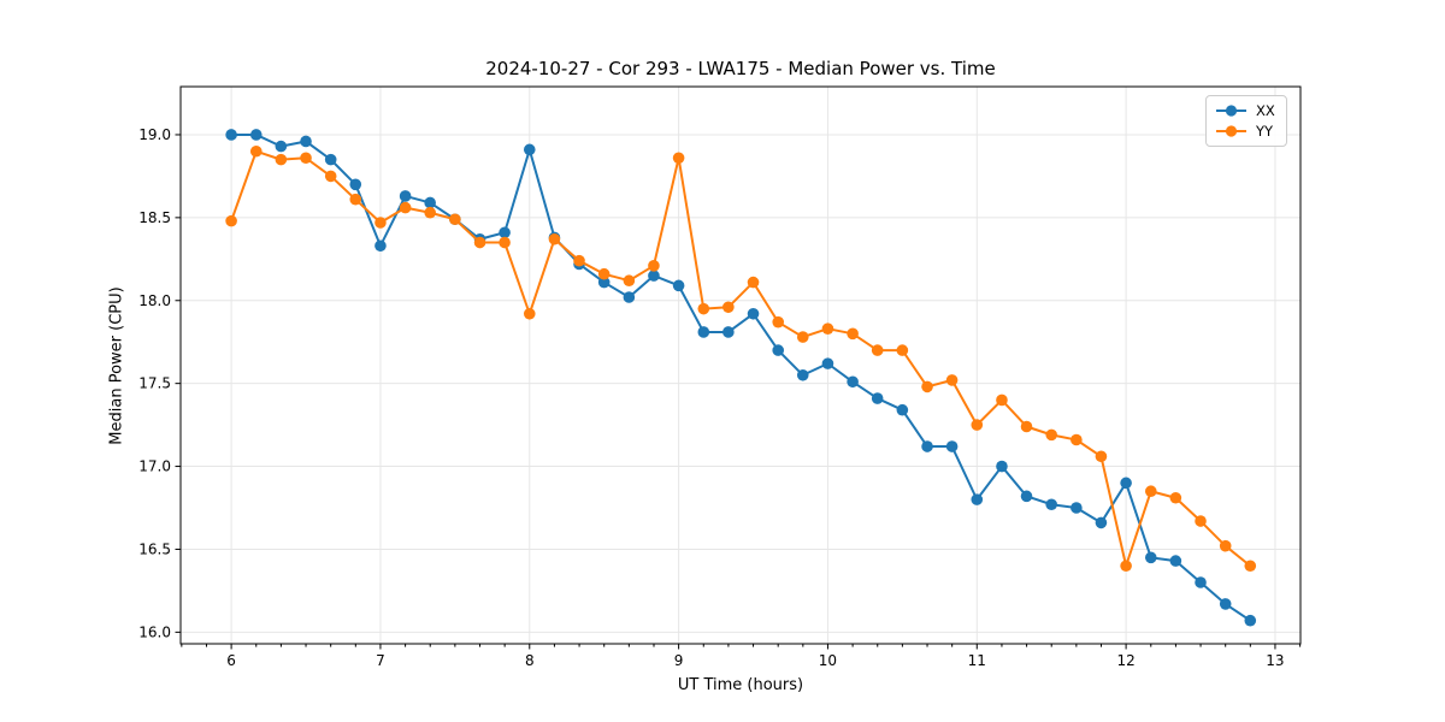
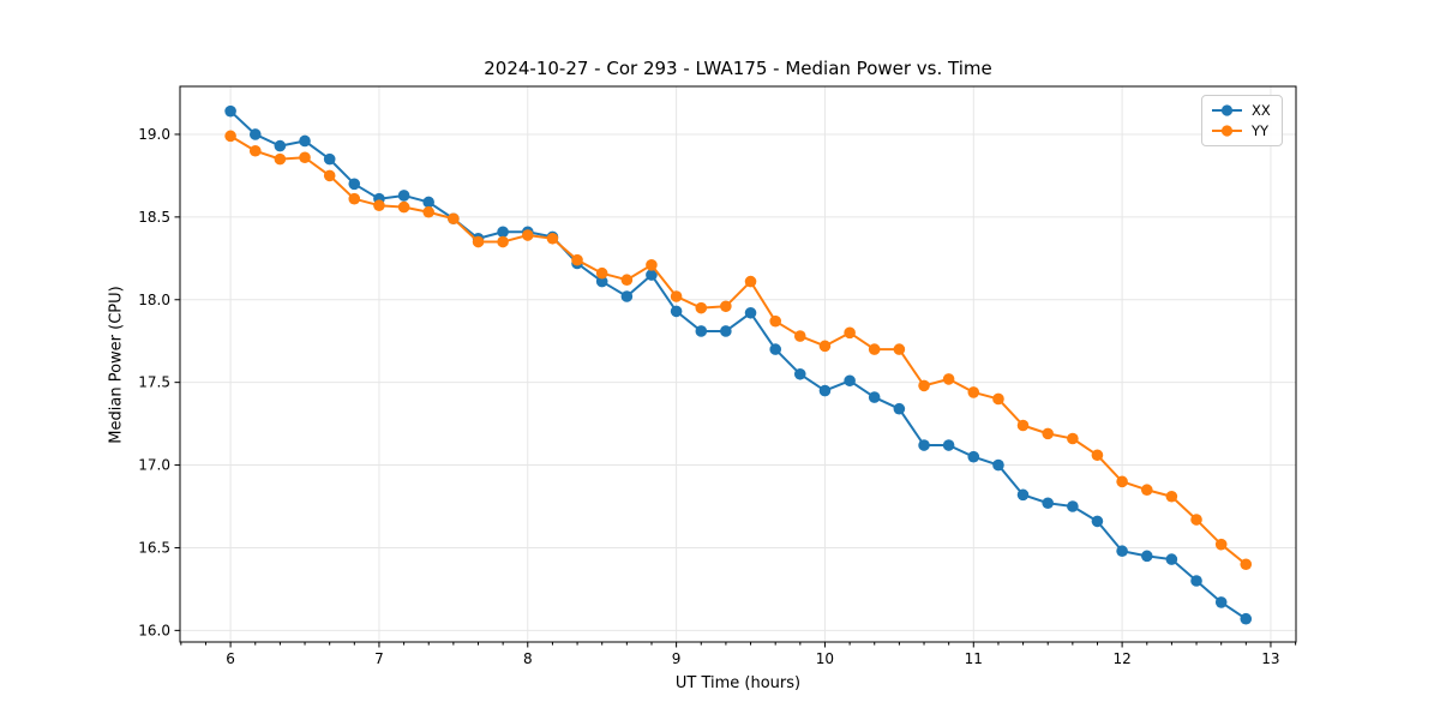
XX/6: 19.00 -> 19.14
YY/6: 18.48 -> 18.99
XX/7: 18.33 -> 18.61
YY/7: 18.47 -> 18.57
XX/8: 18.91 -> 18.41
YY/8: 17.92 -> 18.39
XX/9: 18.09 -> 17.93
YY/9: 18.86 -> 18.02
XX/10: 17.62 -> 17.45
YY/10: 17.83 -> 17.72
XX/11: 16.80 -> 17.05
YY/11: 17.25 -> 17.44
XX/12: 16.90 -> 16.48
YY/12: 16.40 -> 16.90
